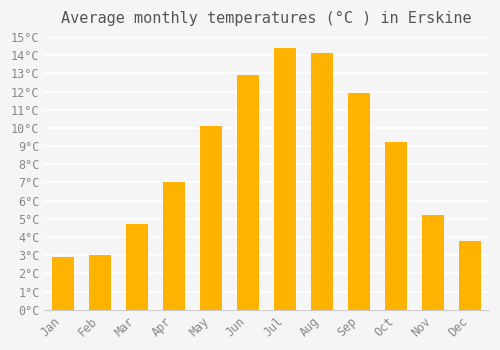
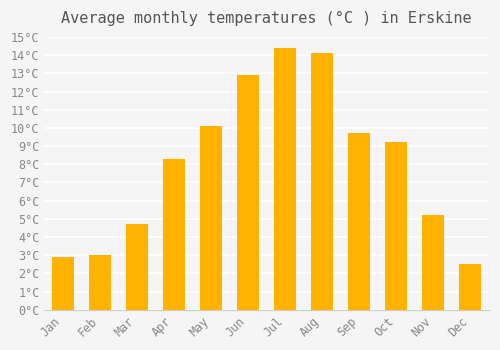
Apr: 7.0°C -> 8.3°C
Sep: 11.9°C -> 9.7°C
Dec: 3.8°C -> 2.5°C
